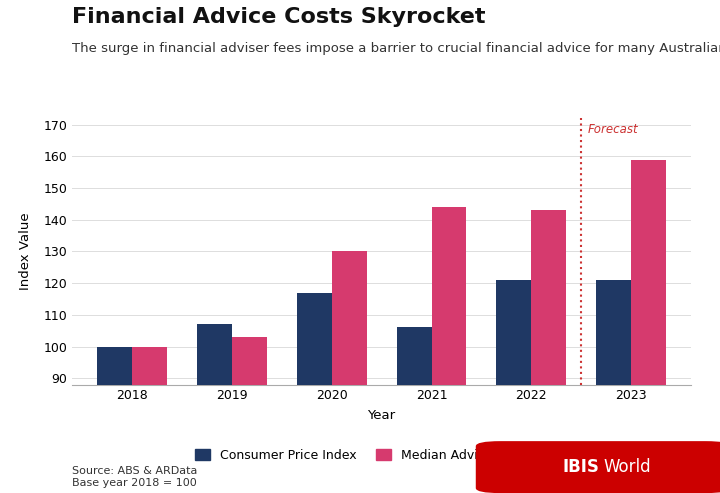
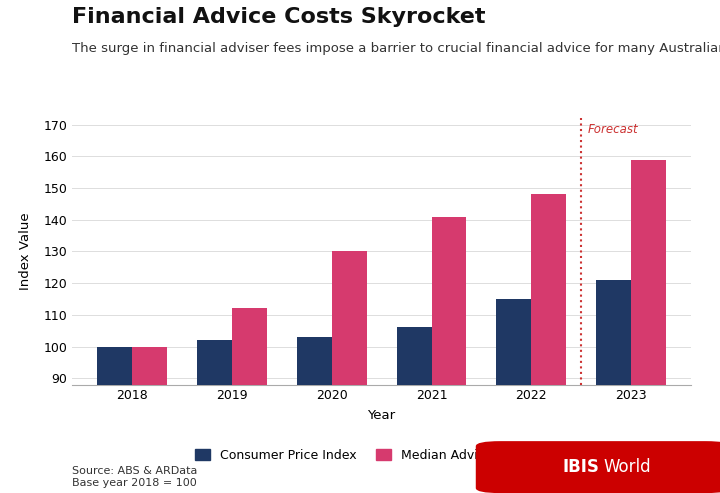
Consumer Price Index/2019: 107 -> 102
Median Adviser Fees Index/2019: 103 -> 112
Consumer Price Index/2020: 117 -> 103
Median Adviser Fees Index/2021: 144 -> 141
Consumer Price Index/2022: 121 -> 115
Median Adviser Fees Index/2022: 143 -> 148
